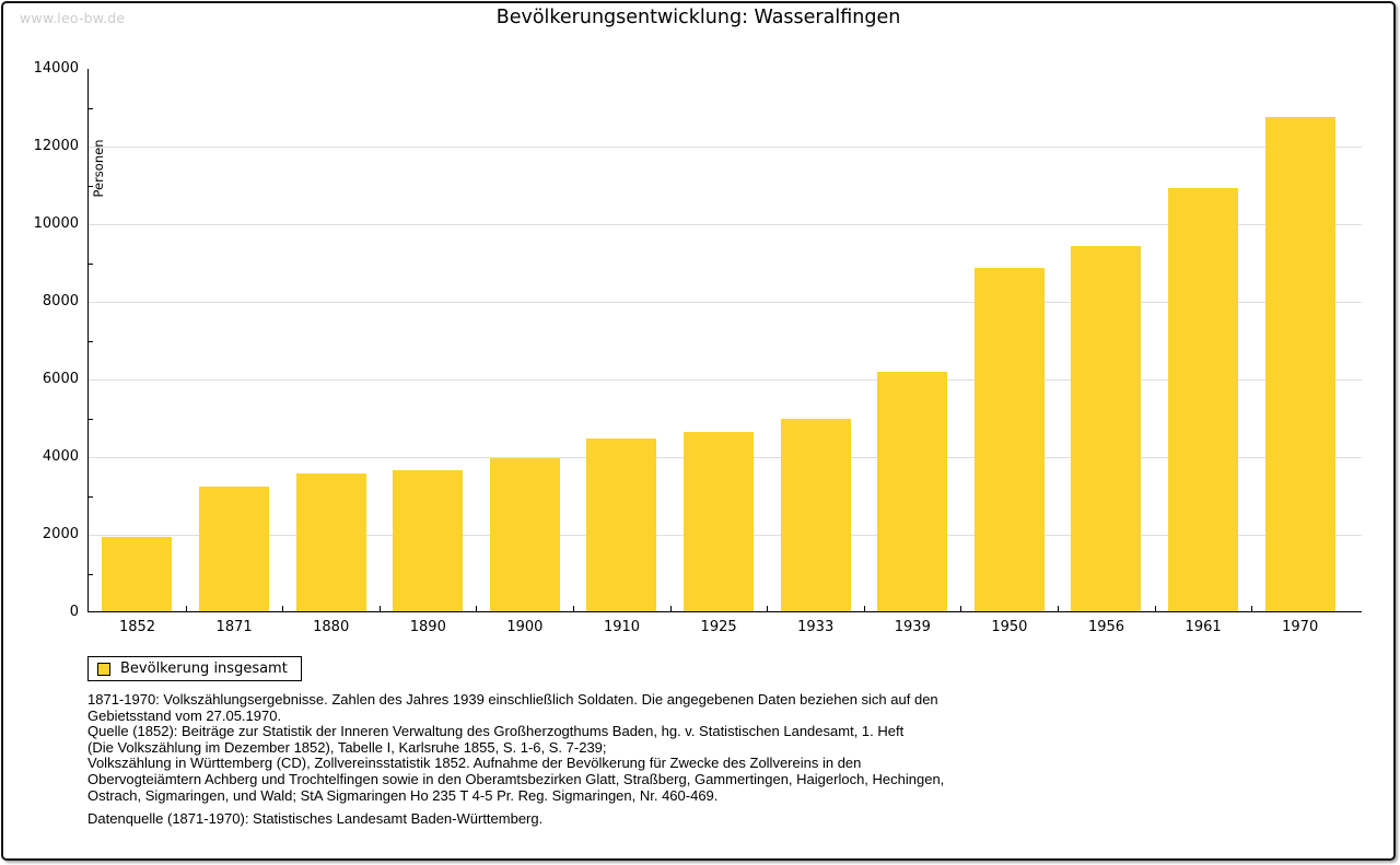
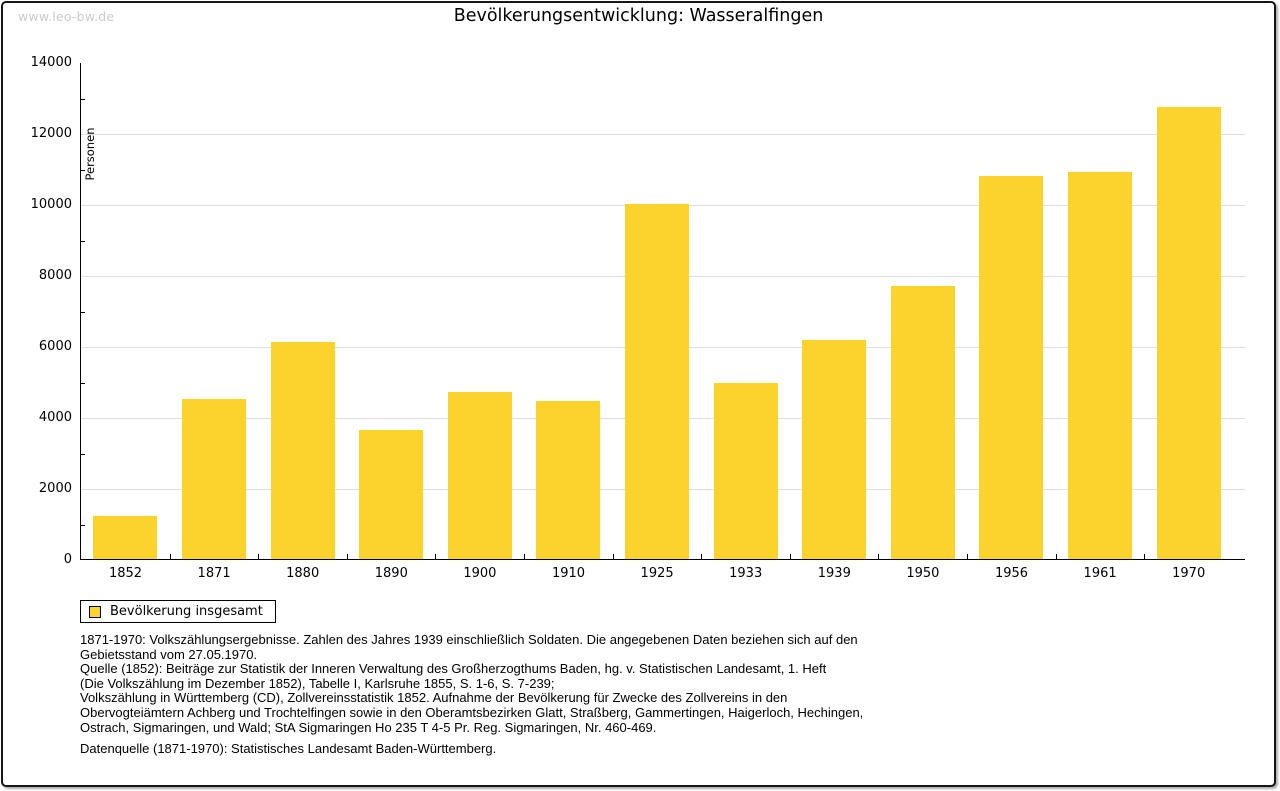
1852: 1900 -> 1200
1871: 3200 -> 4500
1880: 3500 -> 6100
1900: 3900 -> 4700
1925: 4600 -> 10000
1950: 8800 -> 7700
1956: 9400 -> 10800
